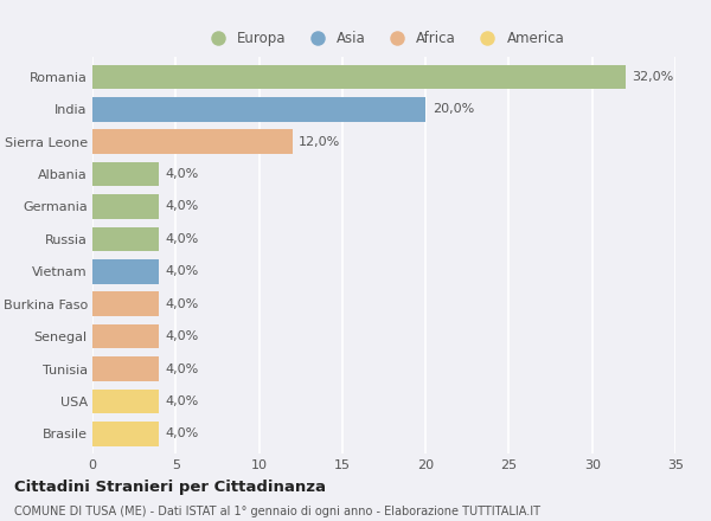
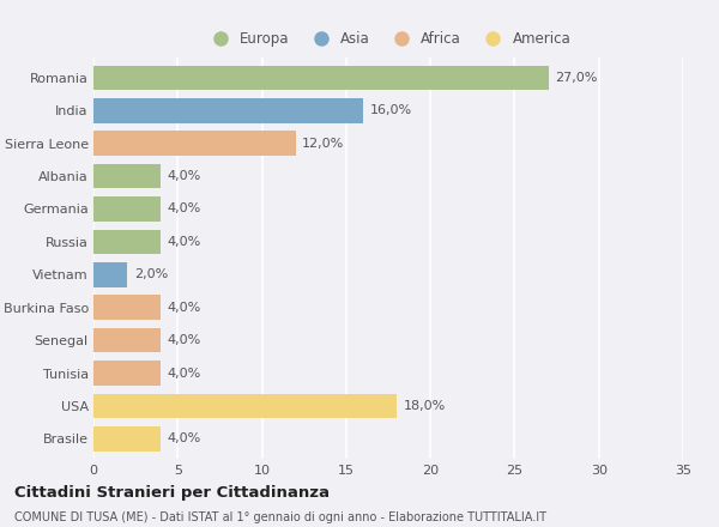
Romania: 32,0% -> 27,0%
India: 20,0% -> 16,0%
Vietnam: 4,0% -> 2,0%
USA: 4,0% -> 18,0%
